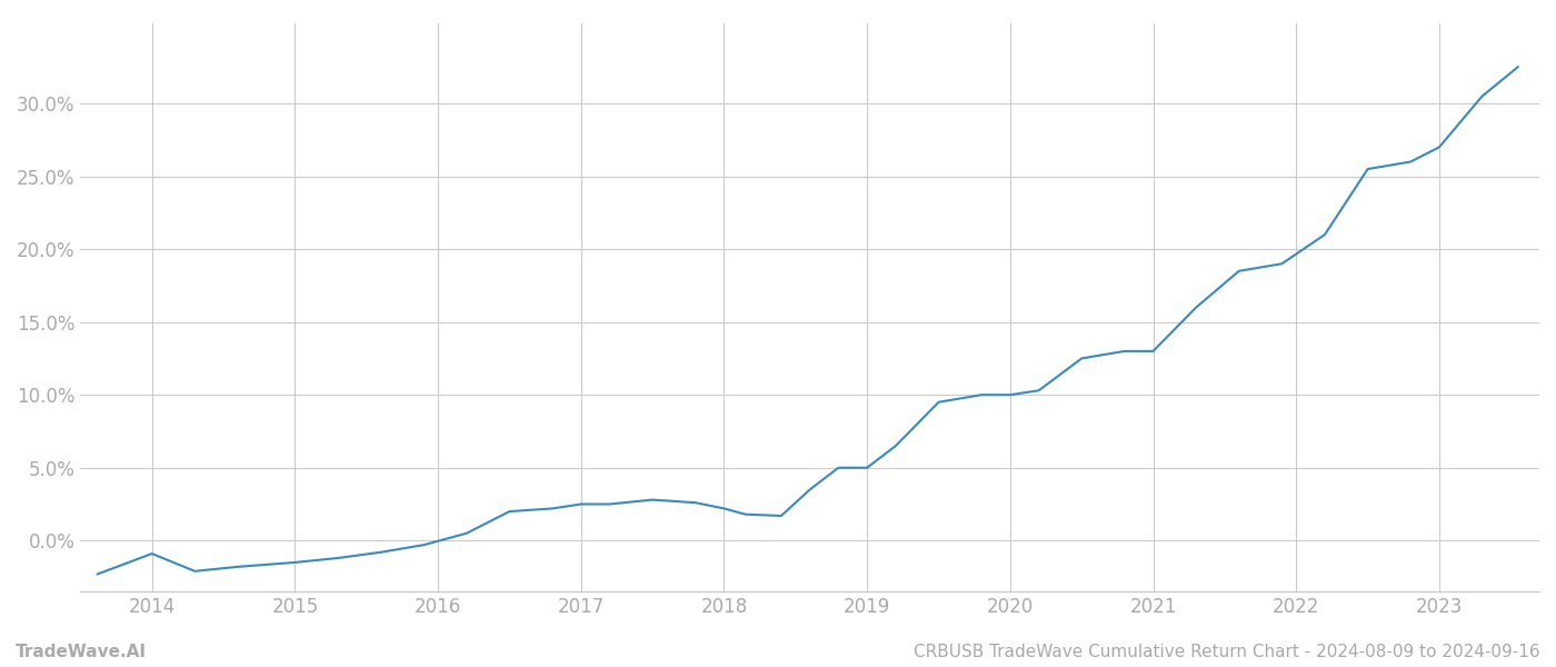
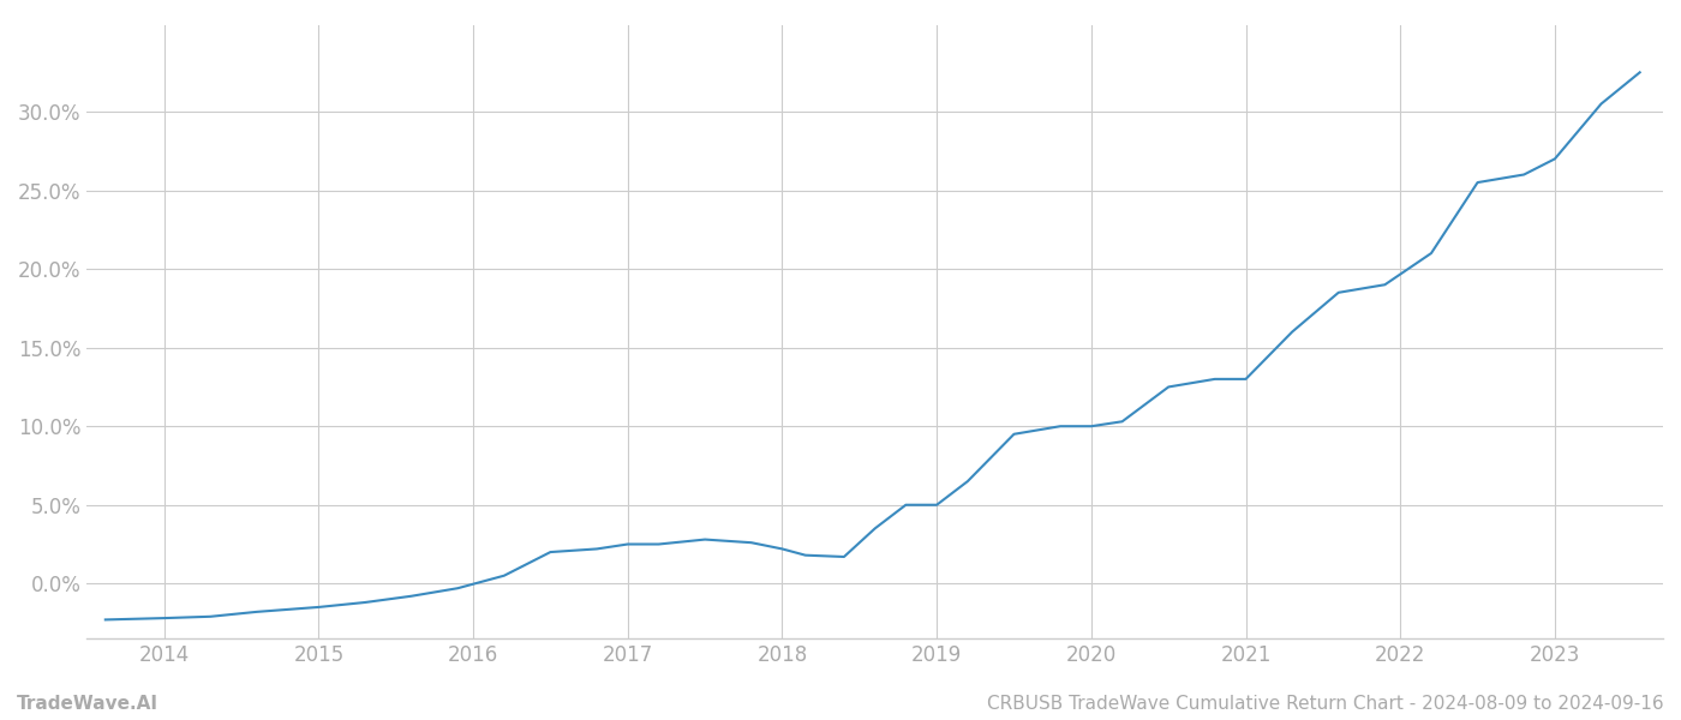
2014: -0.9% -> -2.2%
